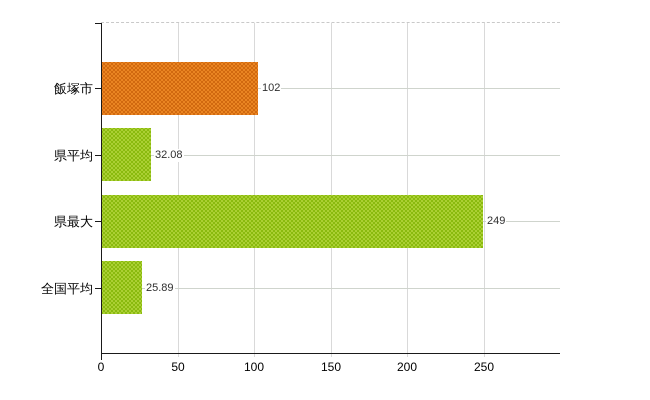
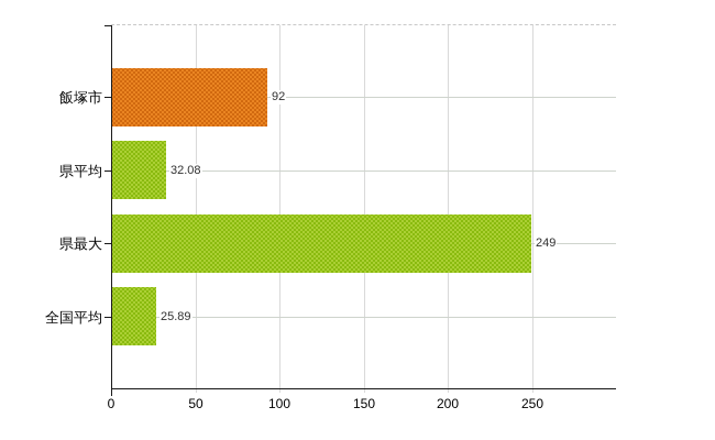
飯塚市: 102 -> 92
